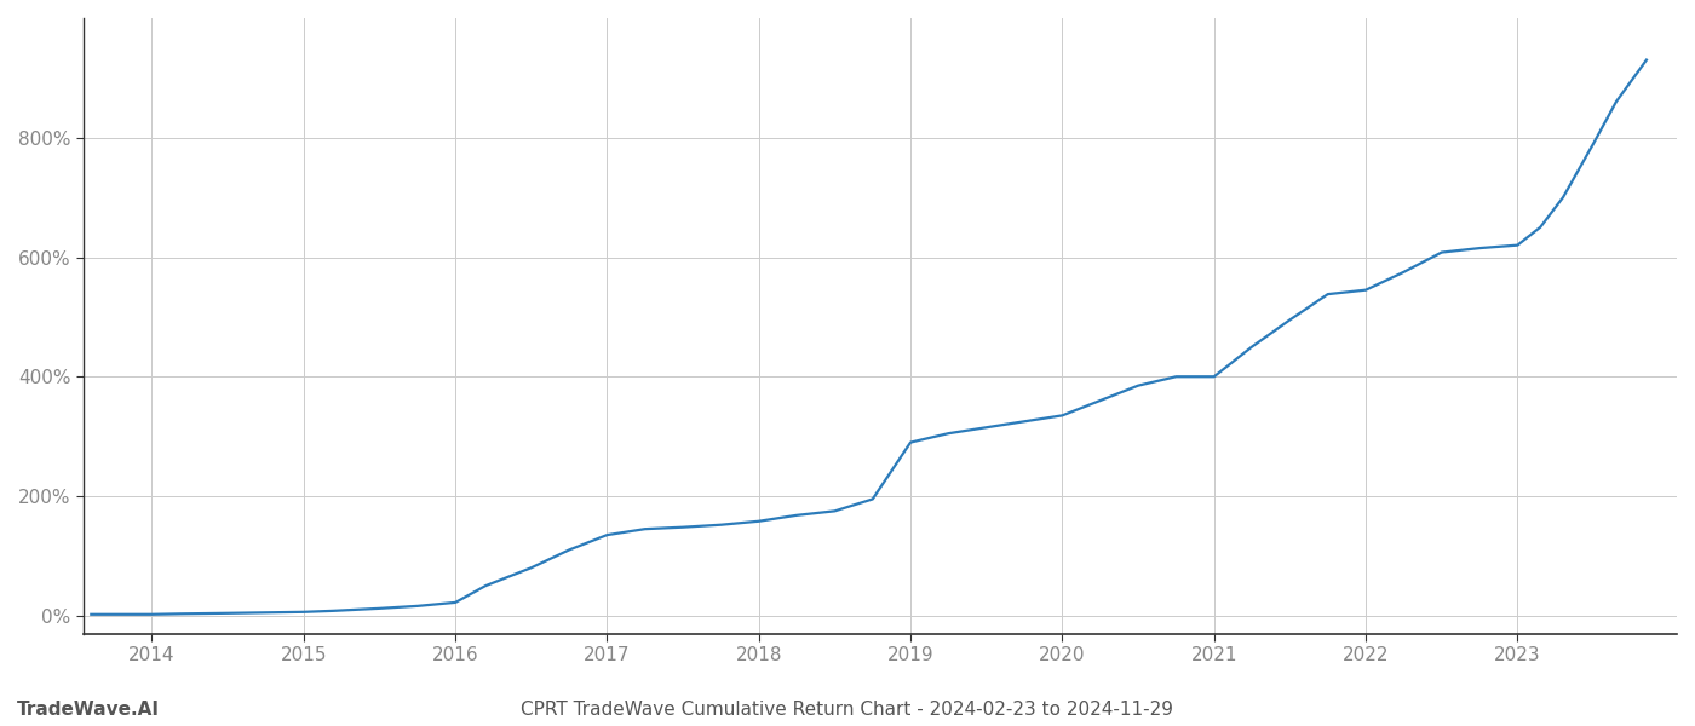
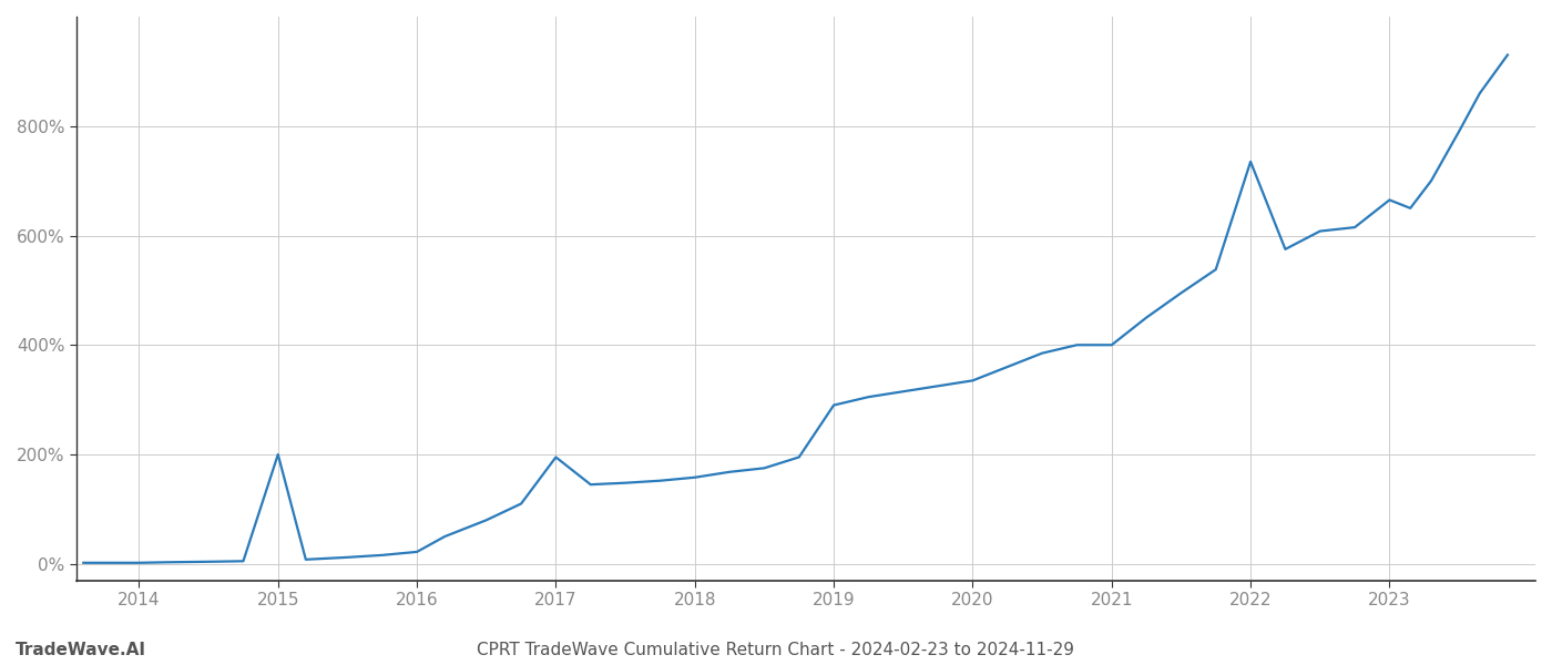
2015: 6% -> 200%
2017: 135% -> 195%
2022: 545% -> 735%
2023: 620% -> 665%
